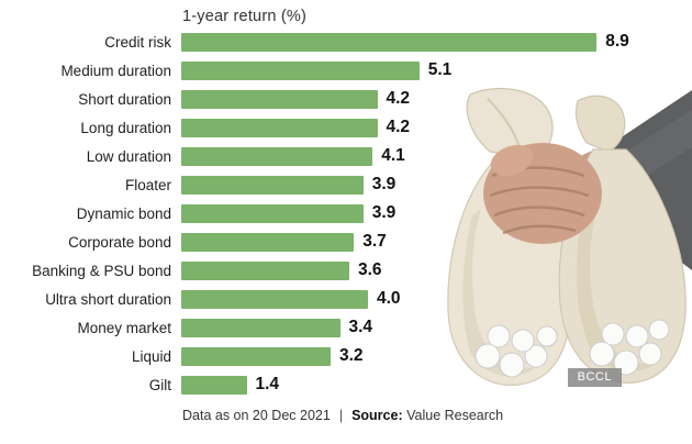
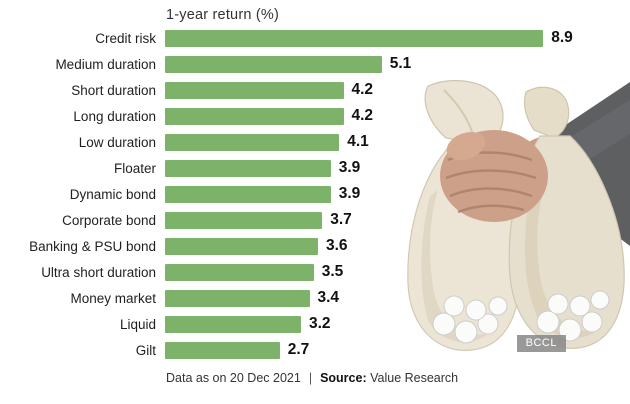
Ultra short duration: 4.0 -> 3.5
Gilt: 1.4 -> 2.7
